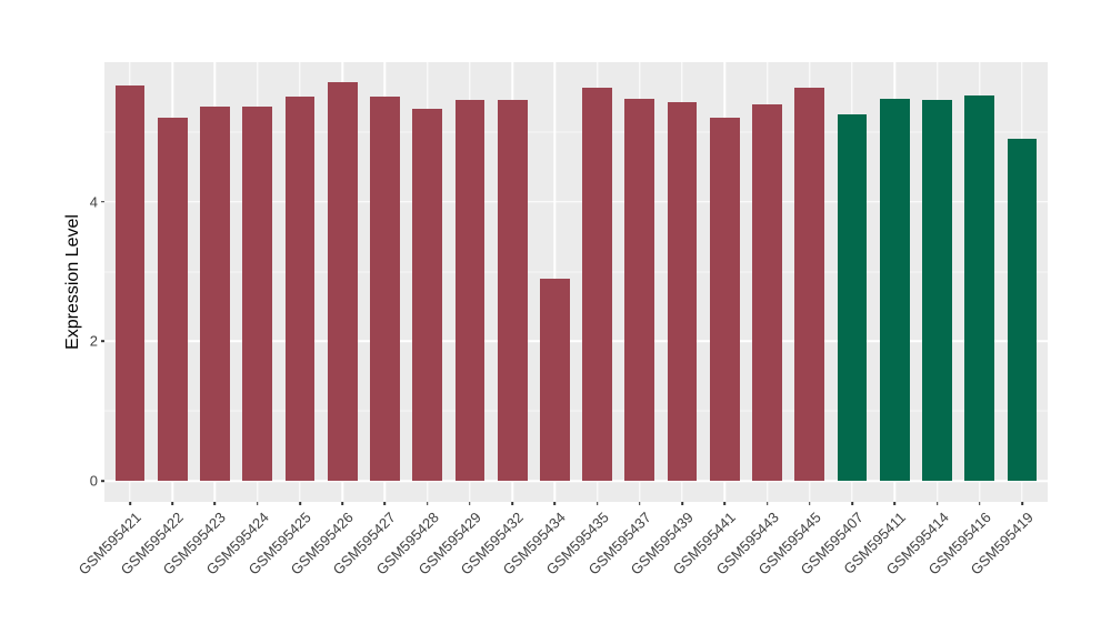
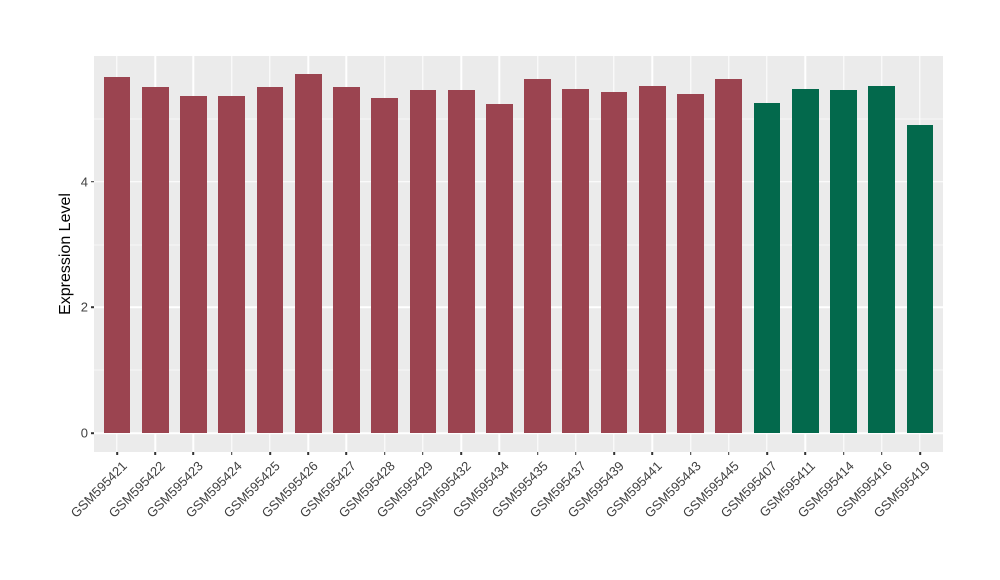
GSM595422: 5.2 -> 5.5
GSM595434: 2.9 -> 5.2
GSM595441: 5.2 -> 5.5
